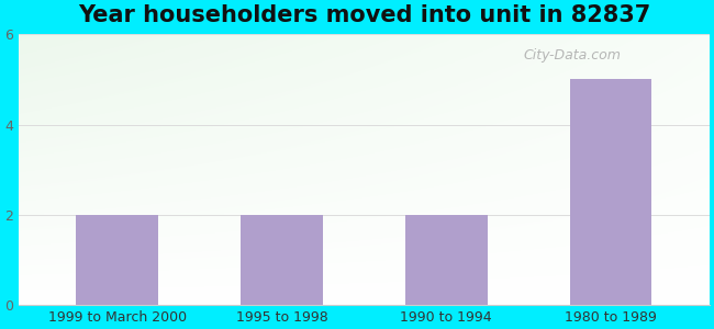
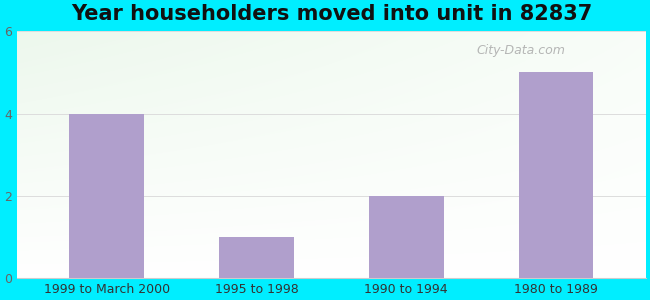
1999 to March 2000: 2 -> 4
1995 to 1998: 2 -> 1
